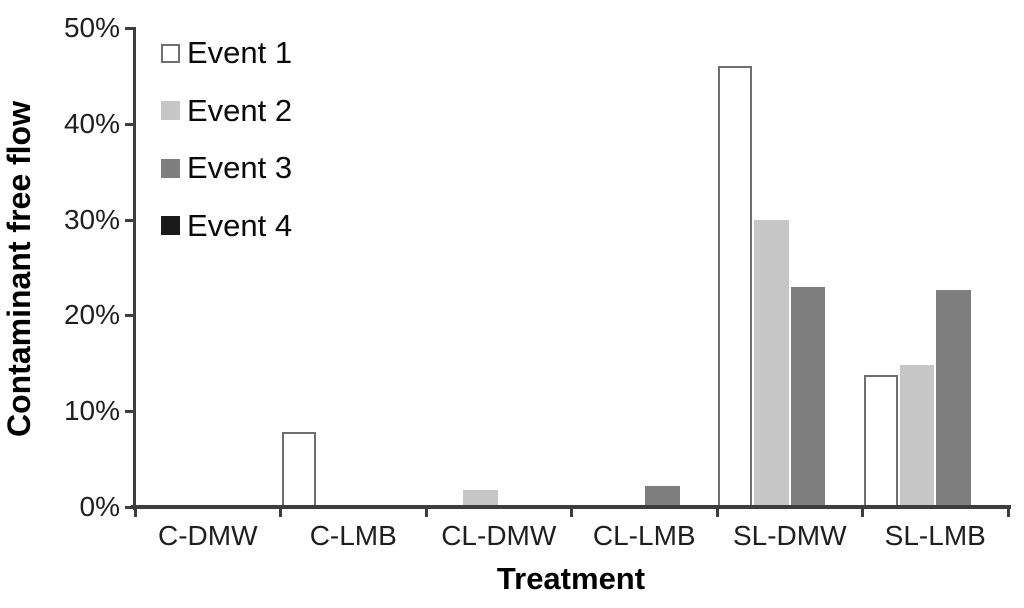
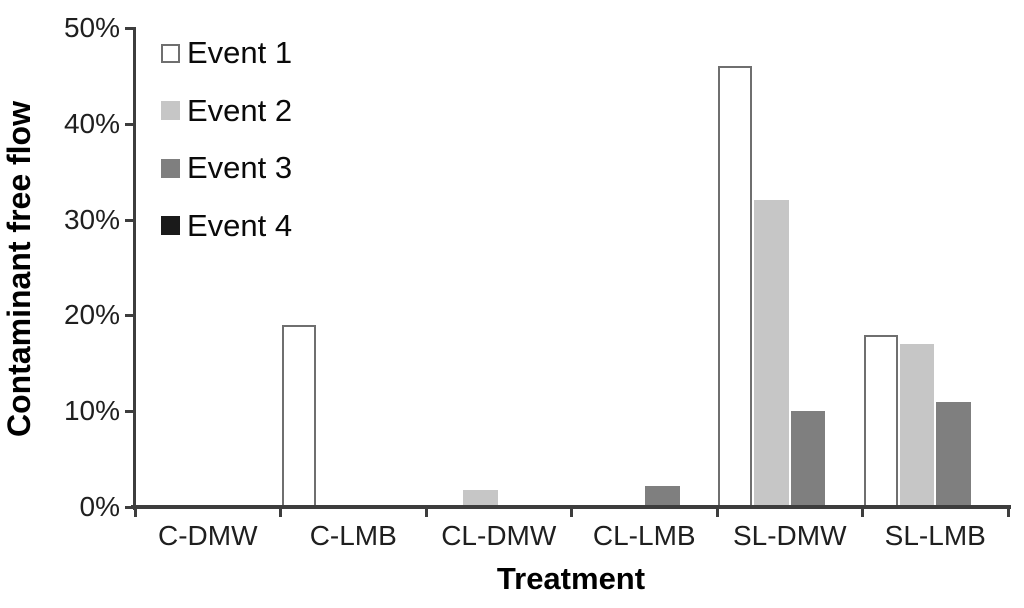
Event 1/C-LMB: 8% -> 19%
Event 2/SL-DMW: 30% -> 32%
Event 3/SL-DMW: 23% -> 10%
Event 1/SL-LMB: 14% -> 18%
Event 2/SL-LMB: 15% -> 17%
Event 3/SL-LMB: 23% -> 11%
